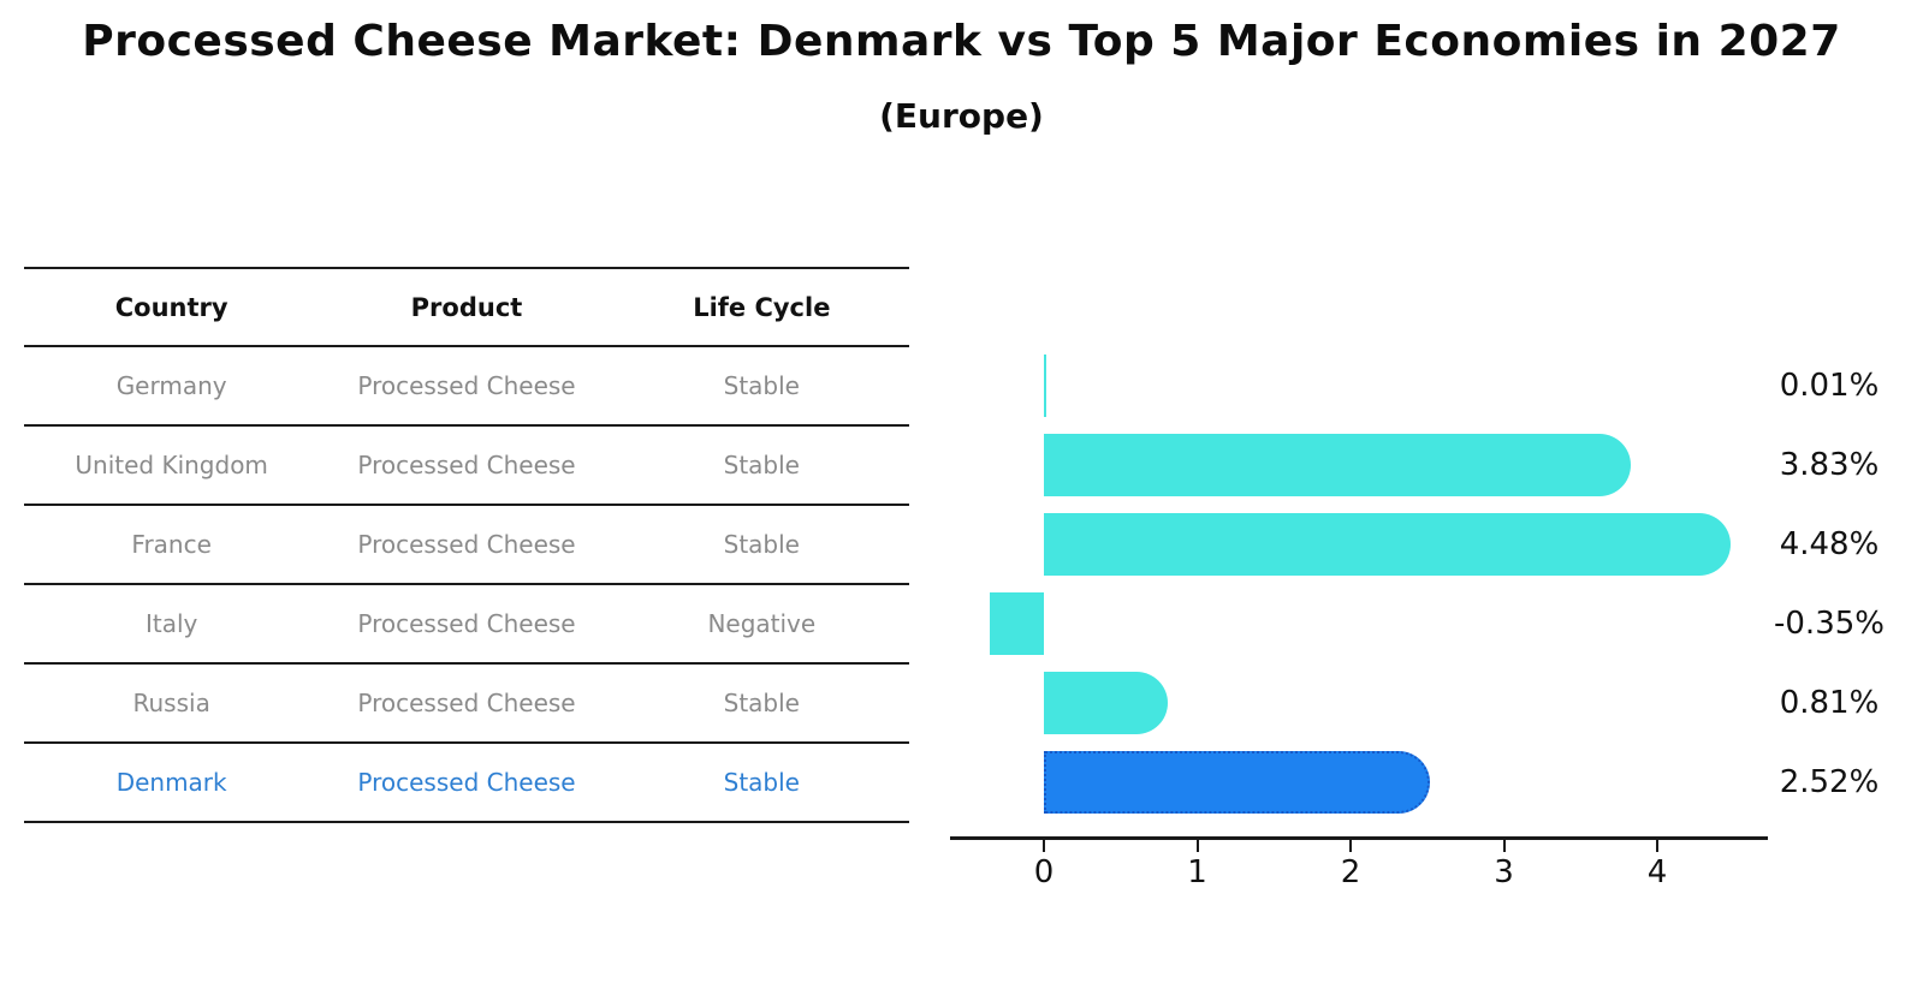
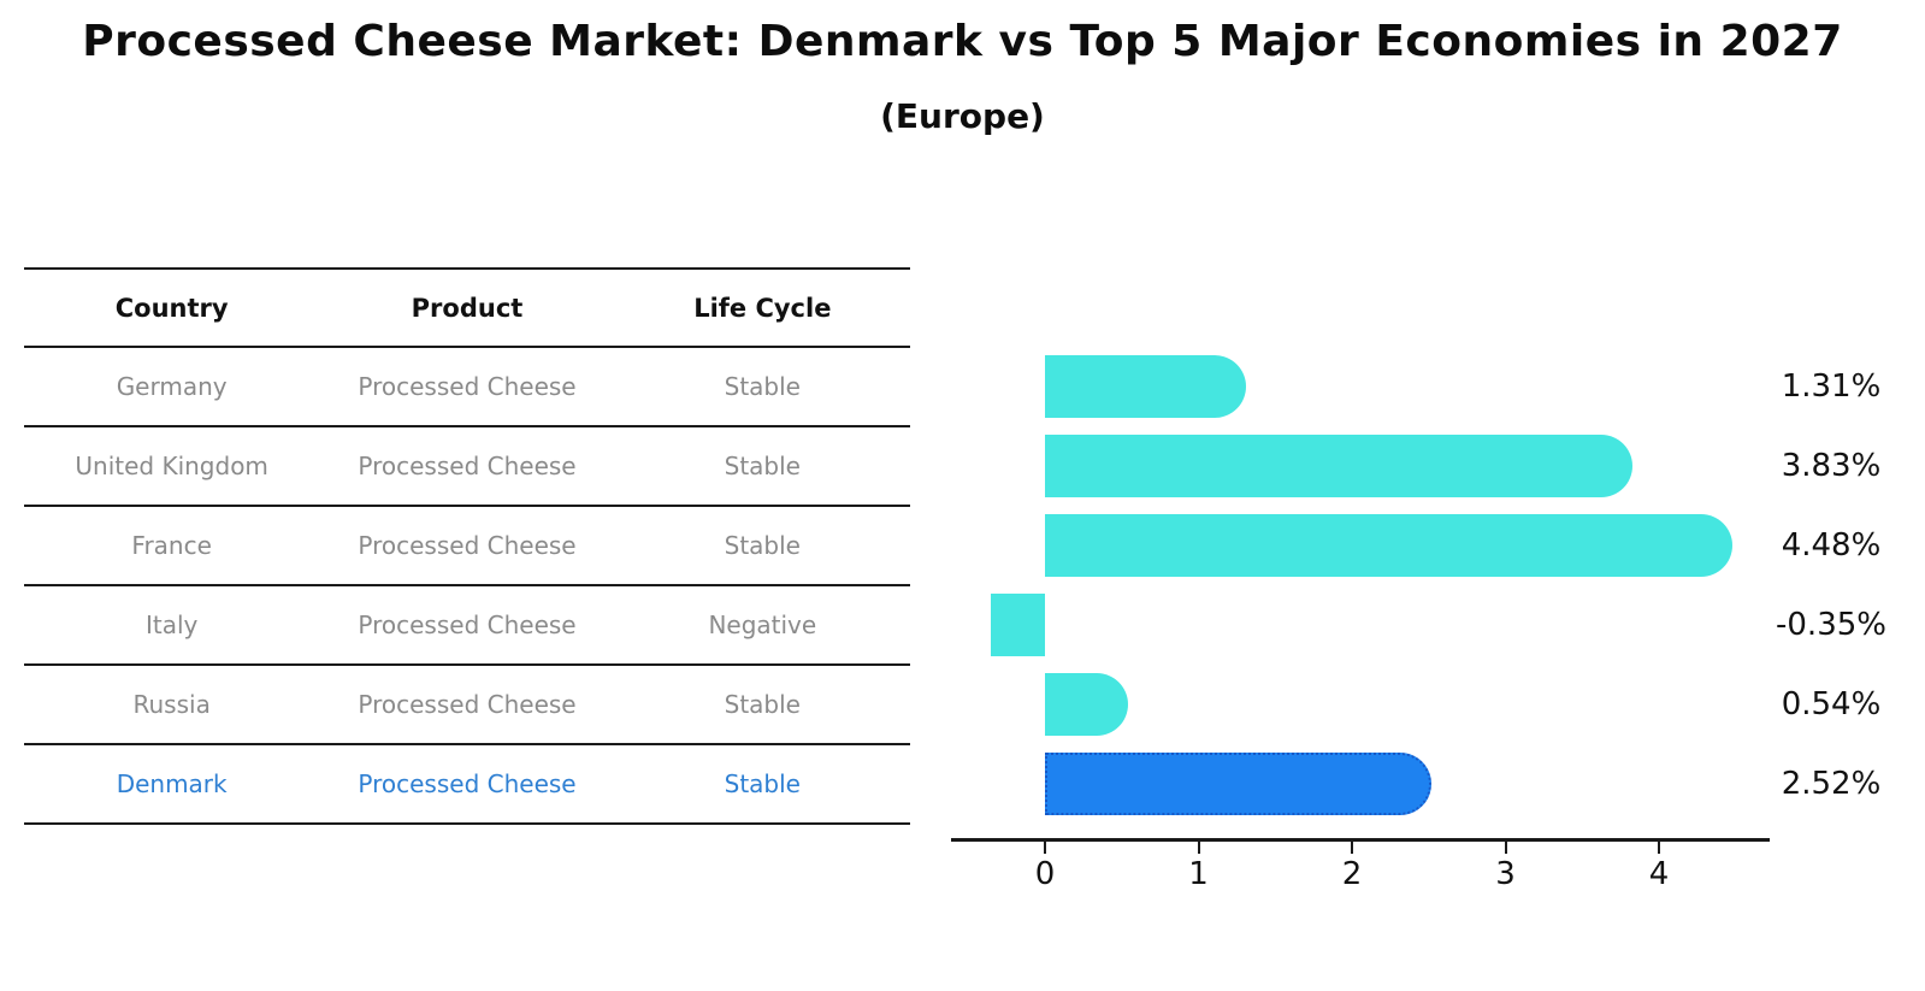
Germany: 0.01% -> 1.31%
Russia: 0.81% -> 0.54%
